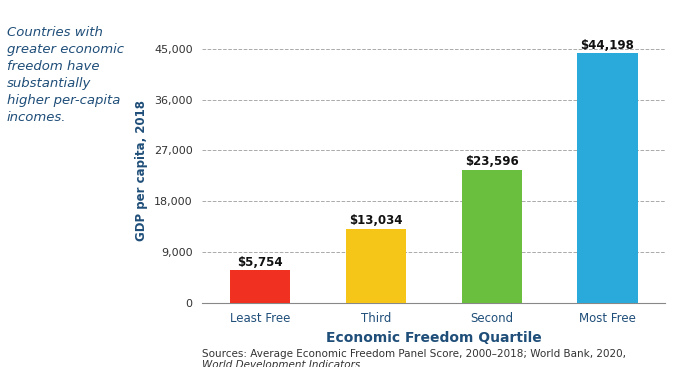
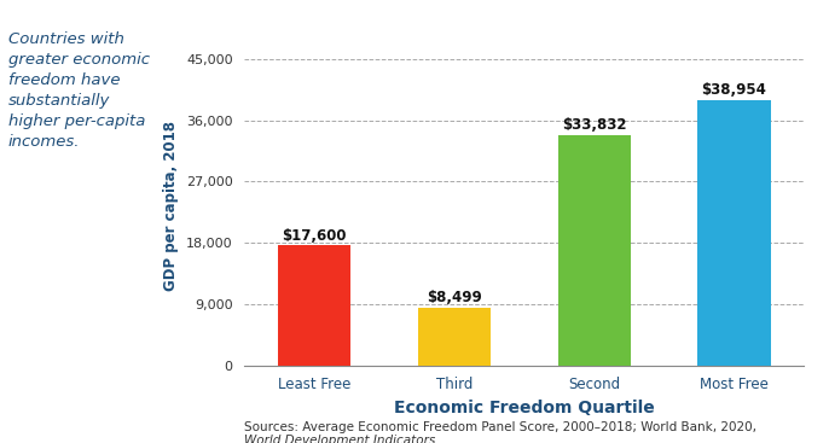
Least Free: $5,754 -> $17,600
Third: $13,034 -> $8,499
Second: $23,596 -> $33,832
Most Free: $44,198 -> $38,954
